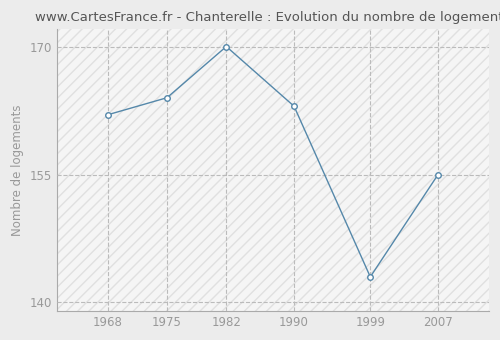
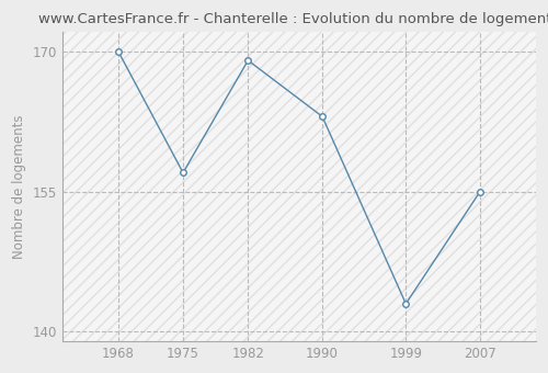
1968: 162 -> 170
1975: 164 -> 157
1982: 170 -> 169
